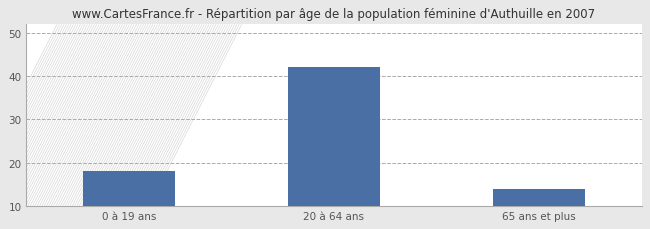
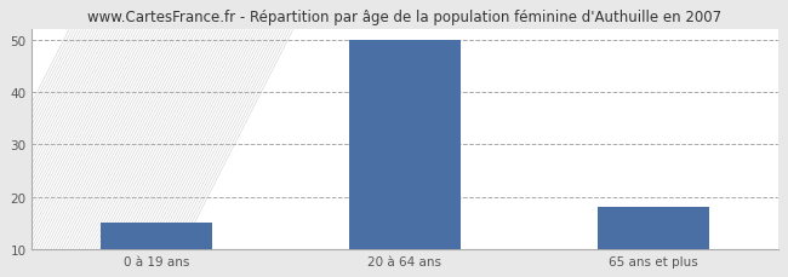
0 à 19 ans: 18 -> 15
20 à 64 ans: 42 -> 50
65 ans et plus: 14 -> 18
